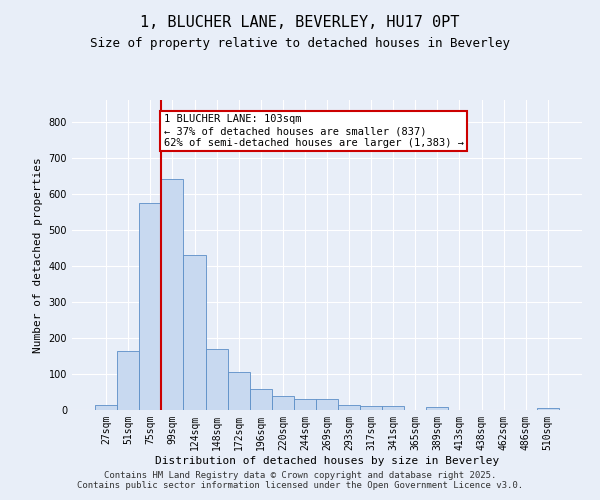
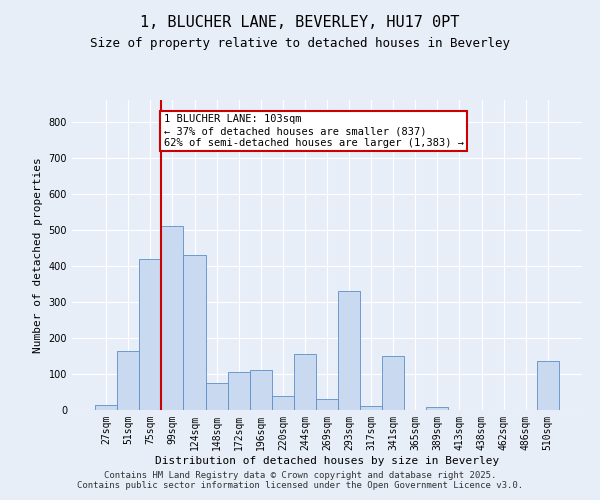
75sqm: 575 -> 420
99sqm: 640 -> 510
148sqm: 170 -> 75
196sqm: 57 -> 110
244sqm: 30 -> 155
293sqm: 15 -> 330
341sqm: 10 -> 150
510sqm: 5 -> 135
